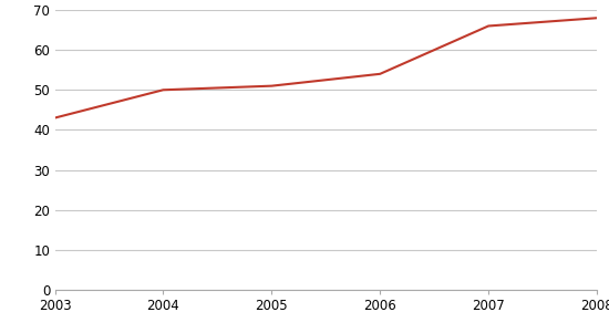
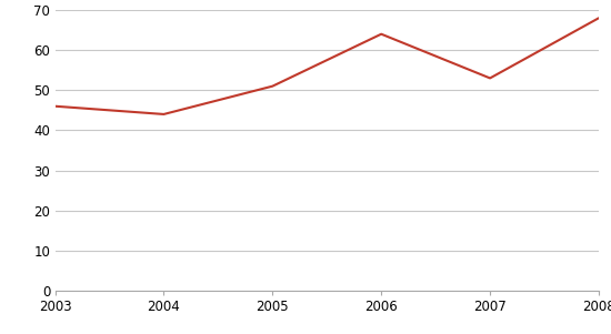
2003: 43 -> 46
2004: 50 -> 44
2006: 54 -> 64
2007: 66 -> 53
